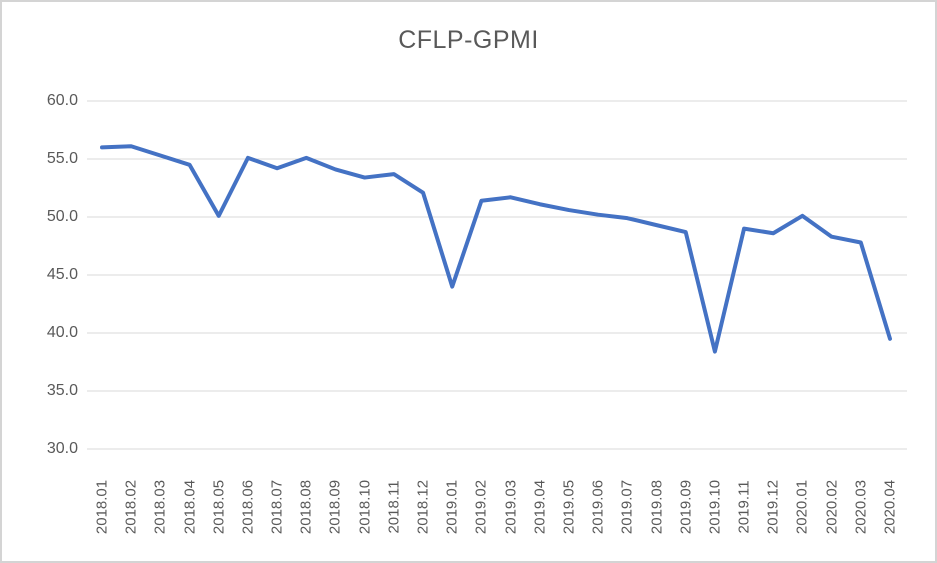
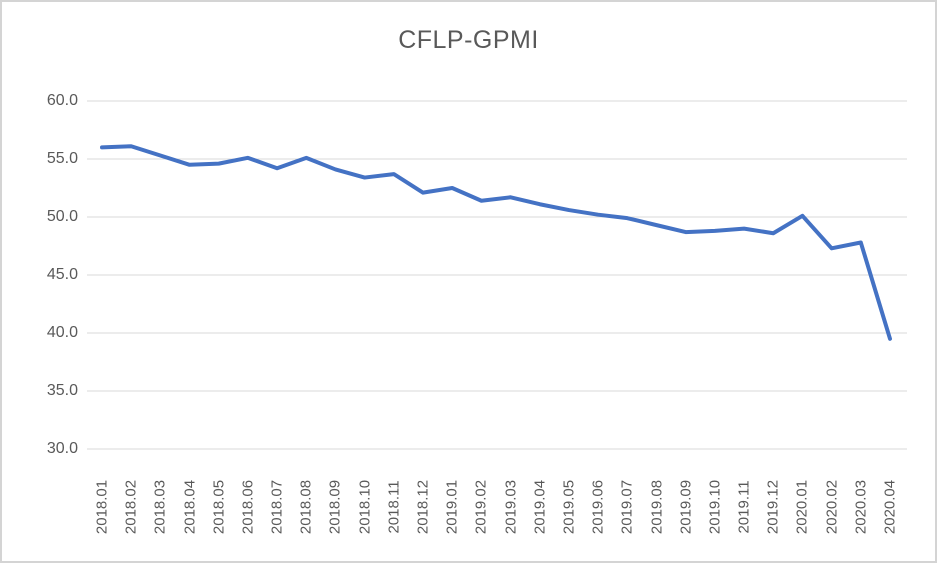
2018.05: 50.1 -> 54.6
2019.01: 44.0 -> 52.5
2019.10: 38.4 -> 48.8
2020.02: 48.3 -> 47.3
